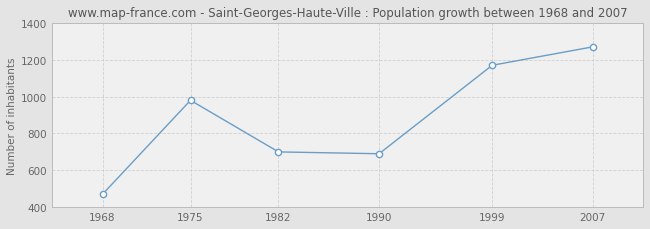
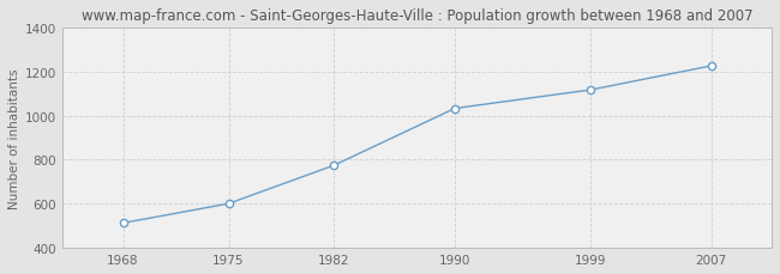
1968: 470 -> 510
1975: 980 -> 600
1982: 700 -> 780
1990: 690 -> 1030
1999: 1170 -> 1120
2007: 1270 -> 1230
